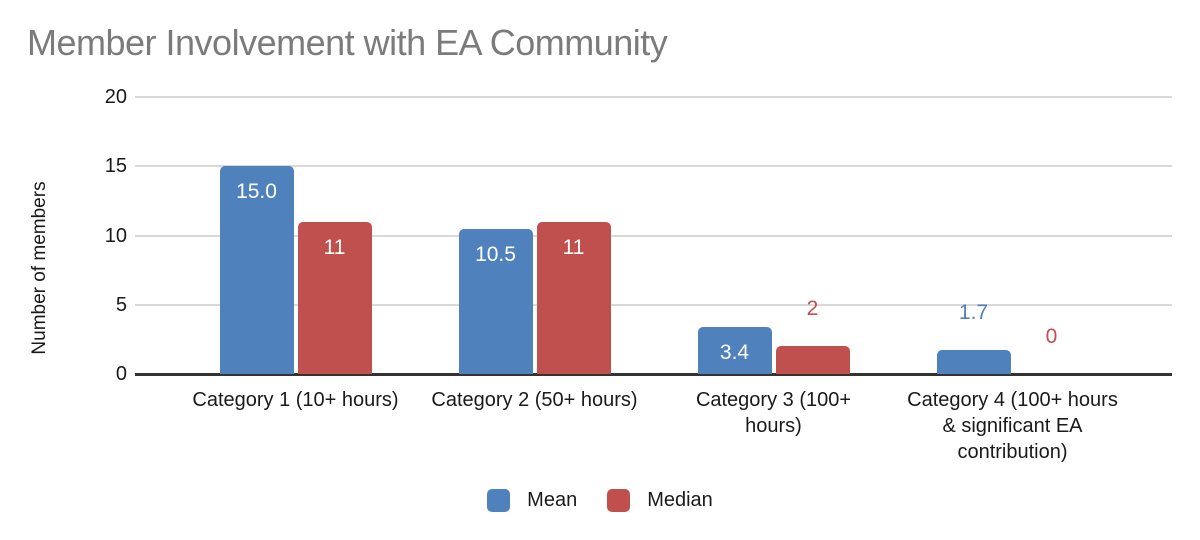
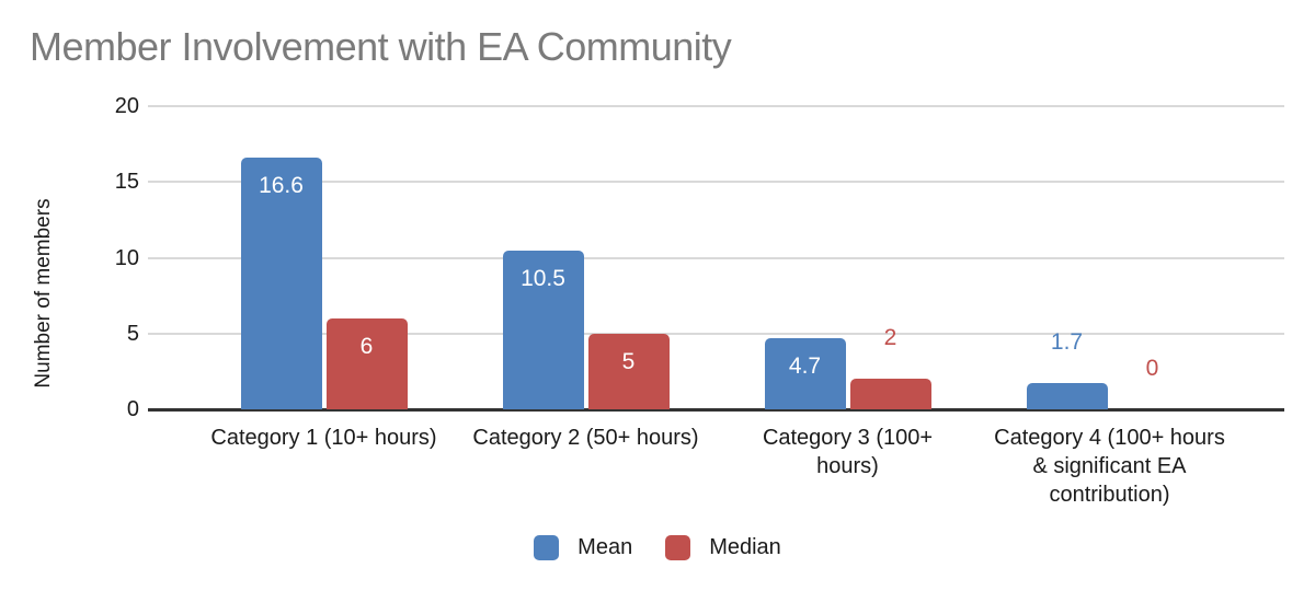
Mean/Category 1 (10+ hours): 15.0 -> 16.6
Median/Category 1 (10+ hours): 11 -> 6
Median/Category 2 (50+ hours): 11 -> 5
Mean/Category 3 (100+ hours): 3.4 -> 4.7
